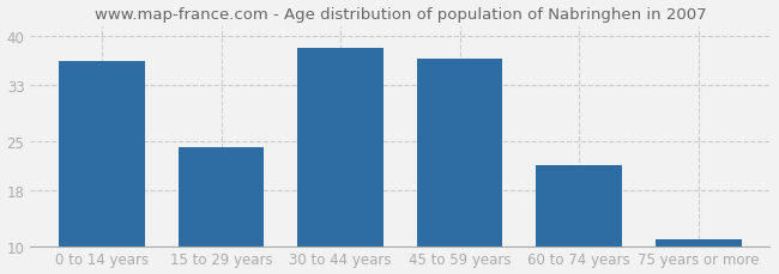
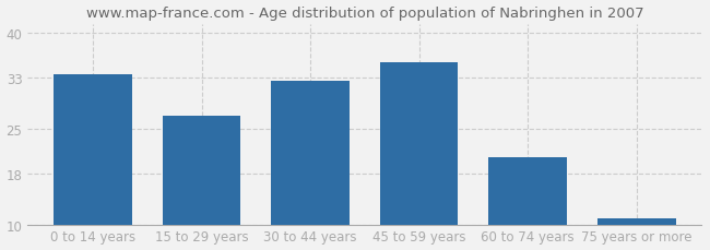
0 to 14 years: 36.4 -> 33.5
15 to 29 years: 24.2 -> 27.0
30 to 44 years: 38.4 -> 32.5
45 to 59 years: 36.8 -> 35.5
60 to 74 years: 21.6 -> 20.5
